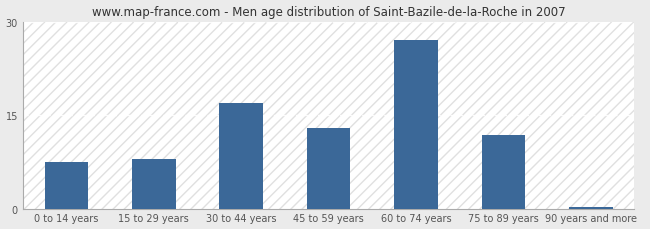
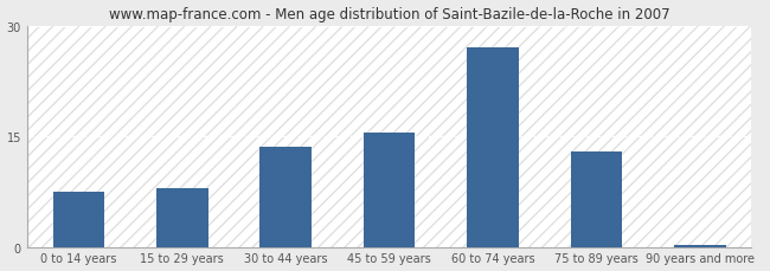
30 to 44 years: 17.0 -> 13.5
45 to 59 years: 13.0 -> 15.5
75 to 89 years: 11.8 -> 13.0
